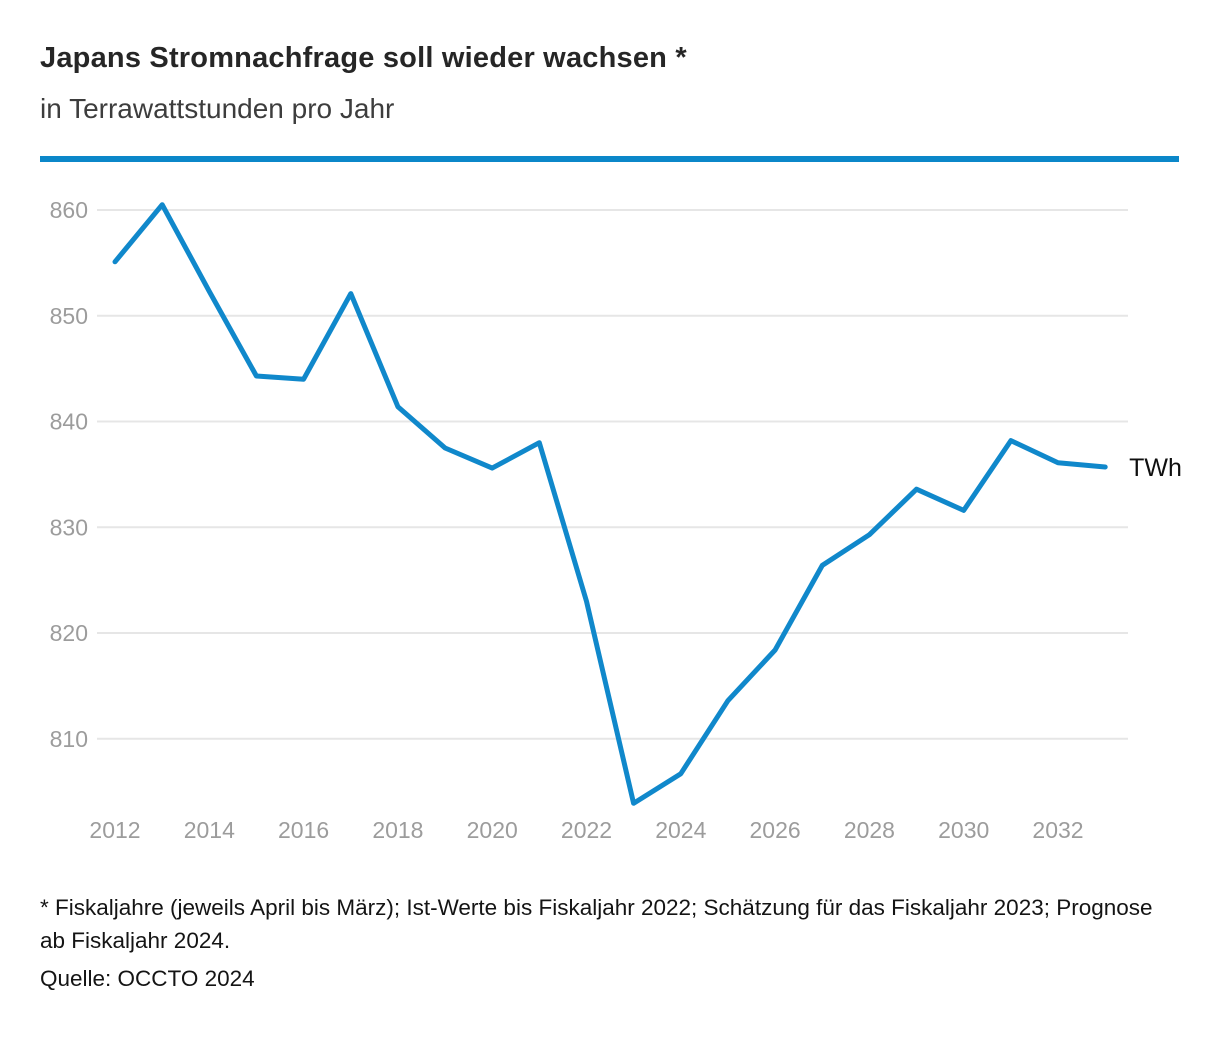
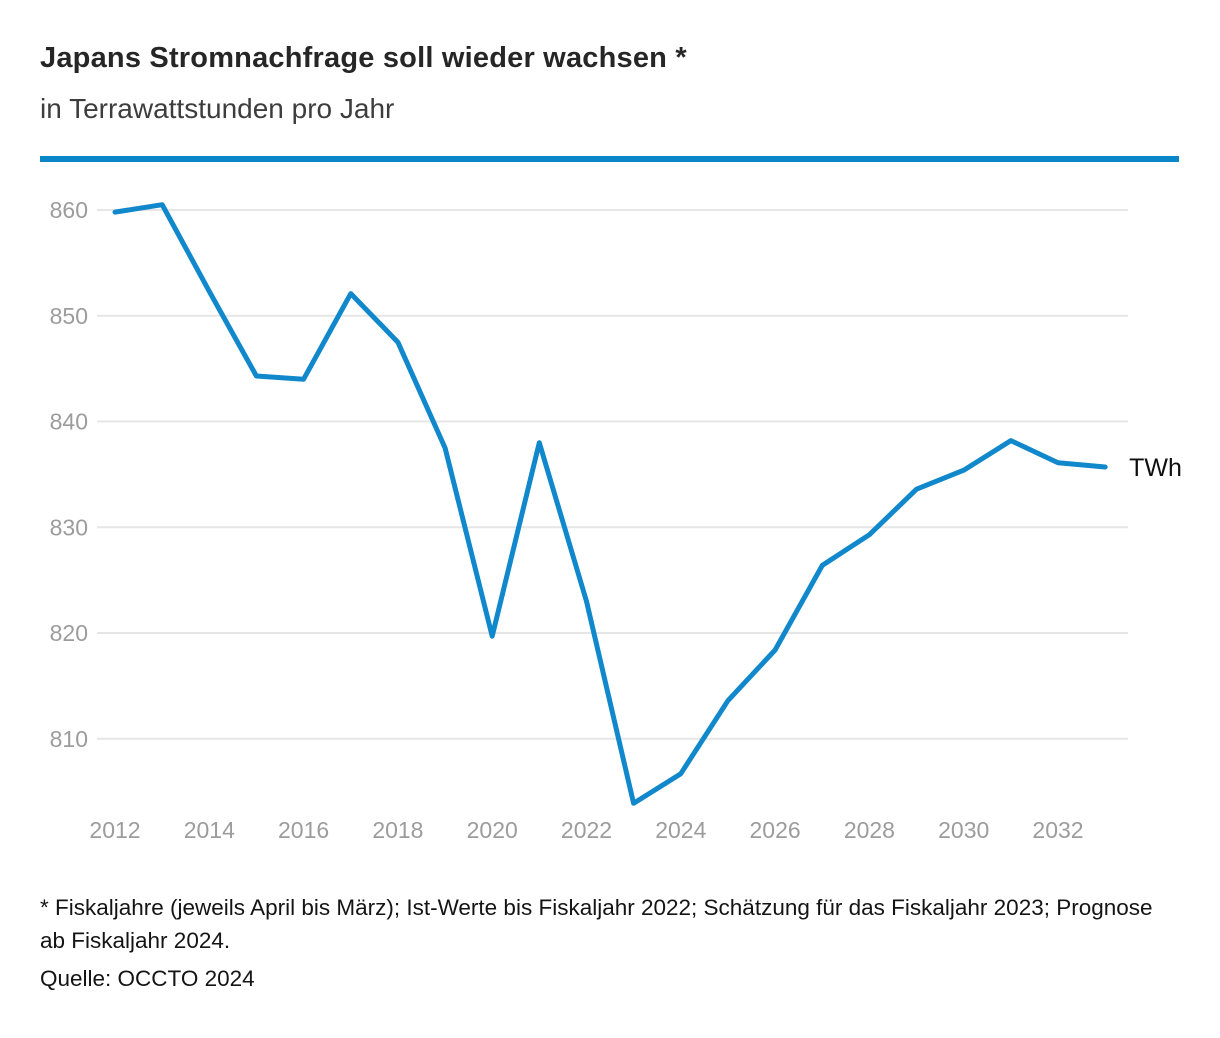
2012: 855.1 -> 859.8
2018: 841.4 -> 847.5
2020: 835.6 -> 819.7
2030: 831.6 -> 835.4
